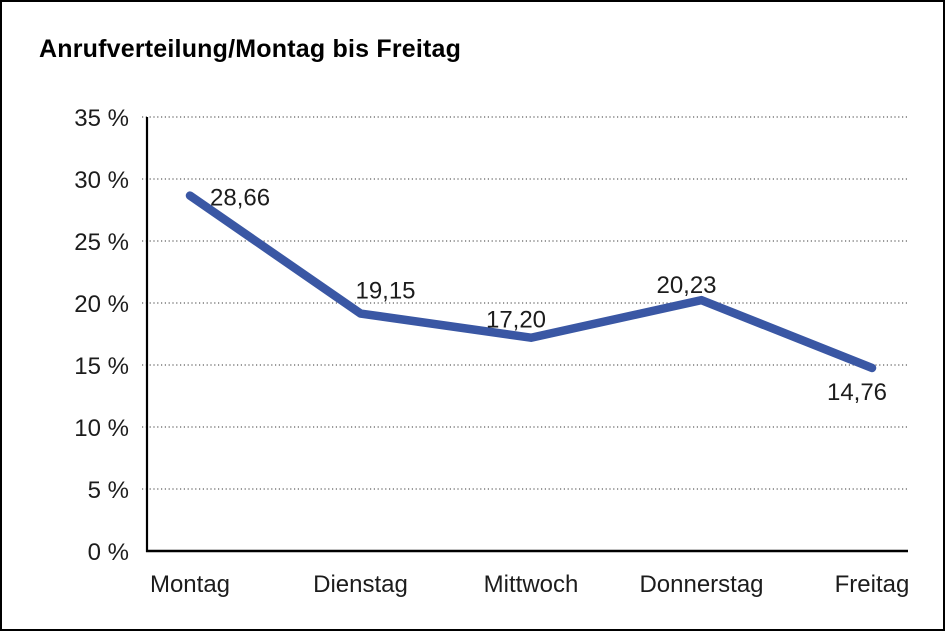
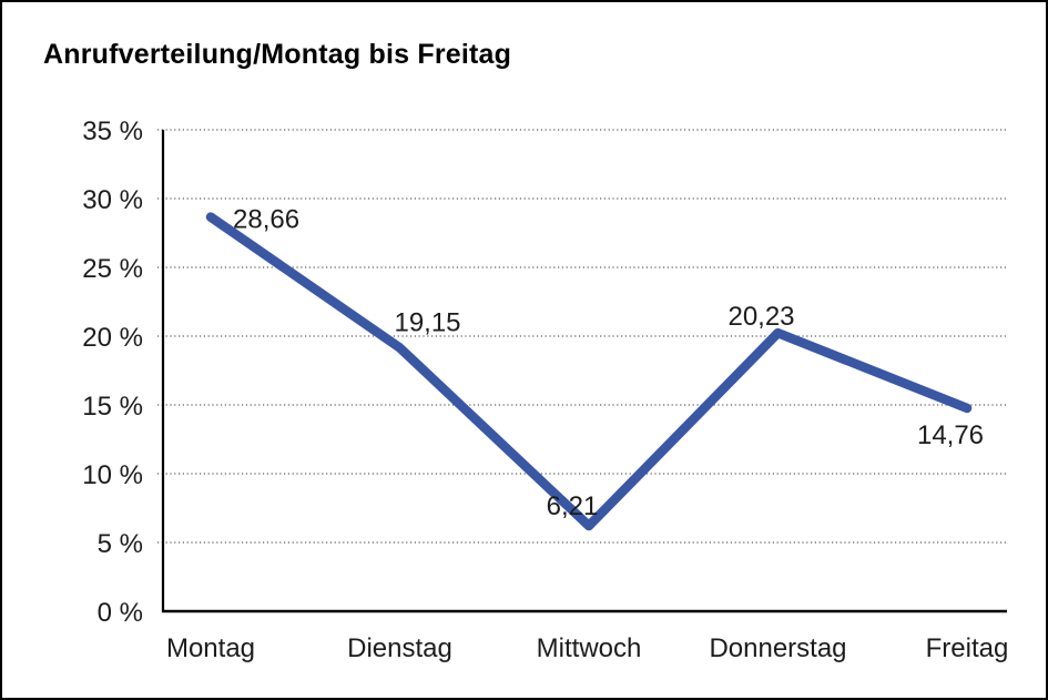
Mittwoch: 17,20 -> 6,21
